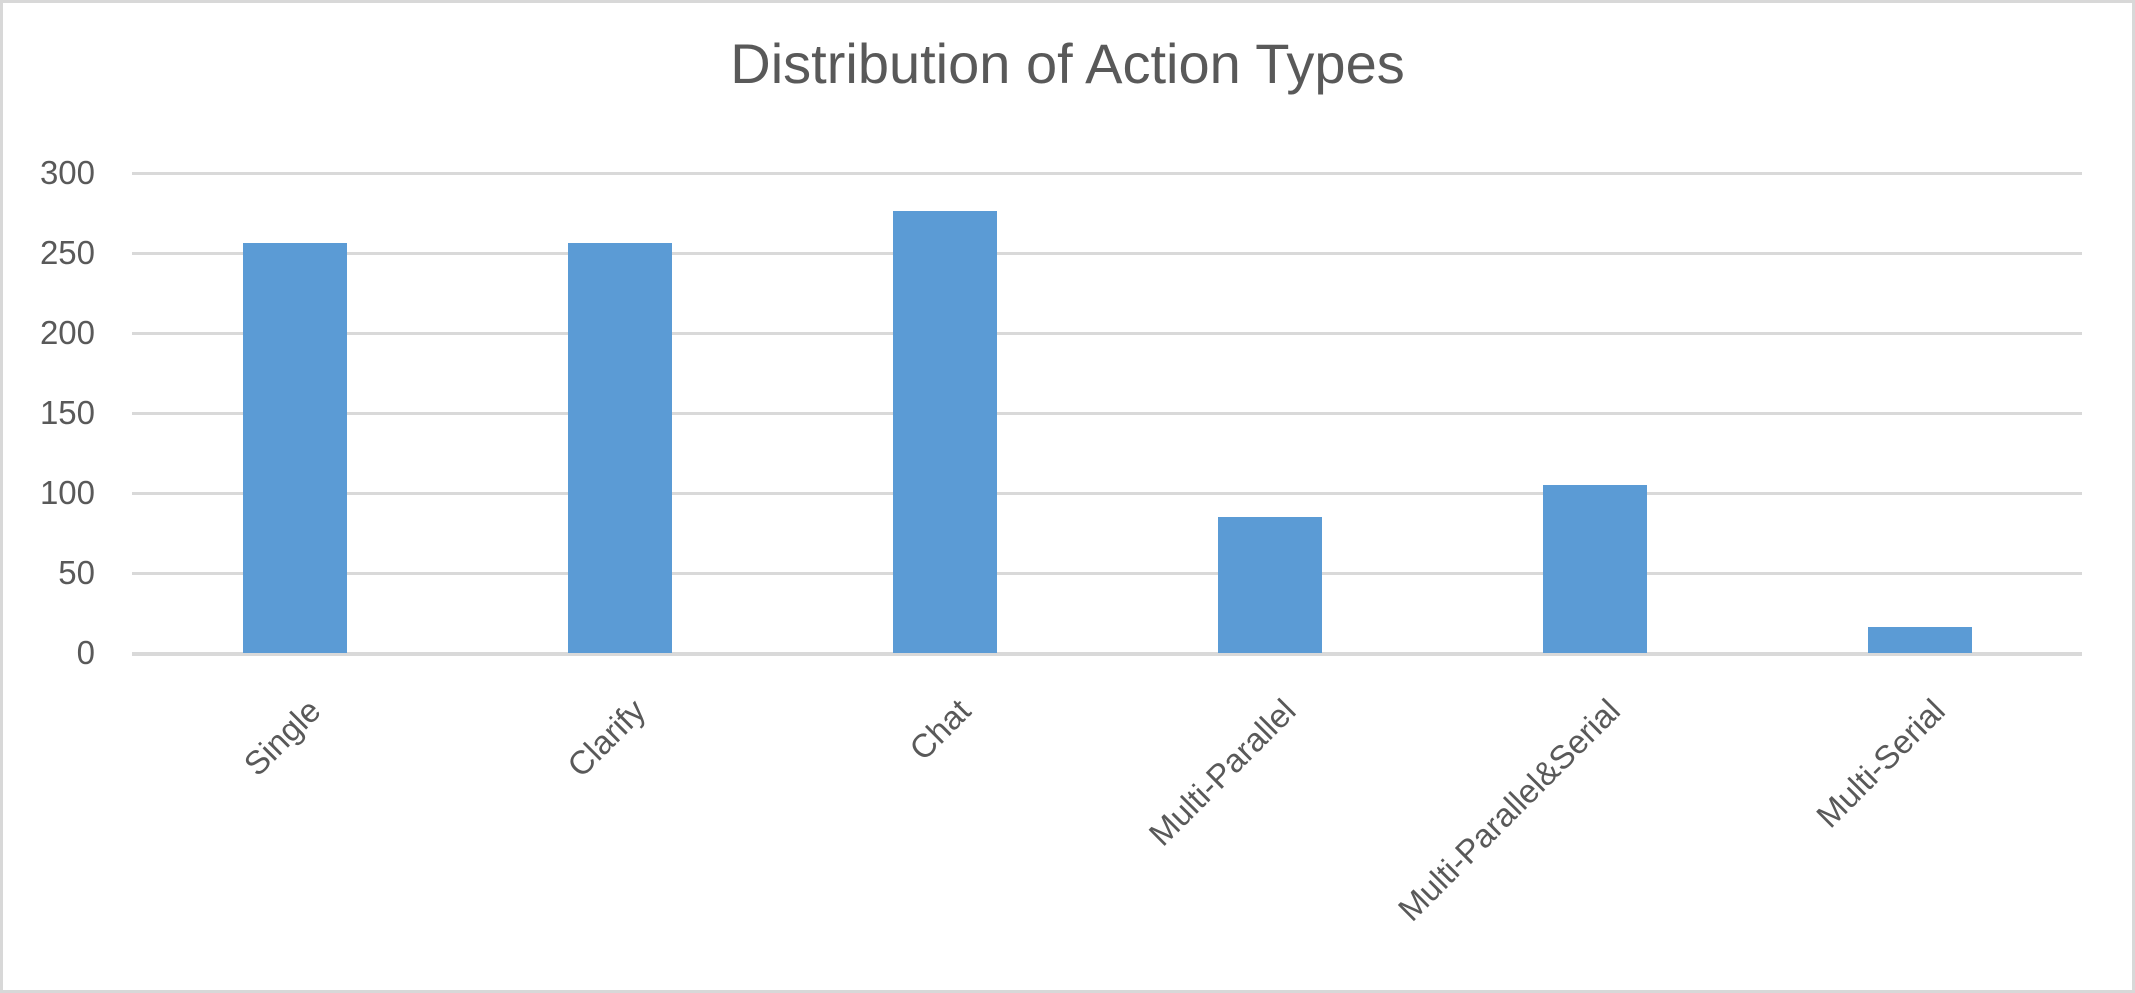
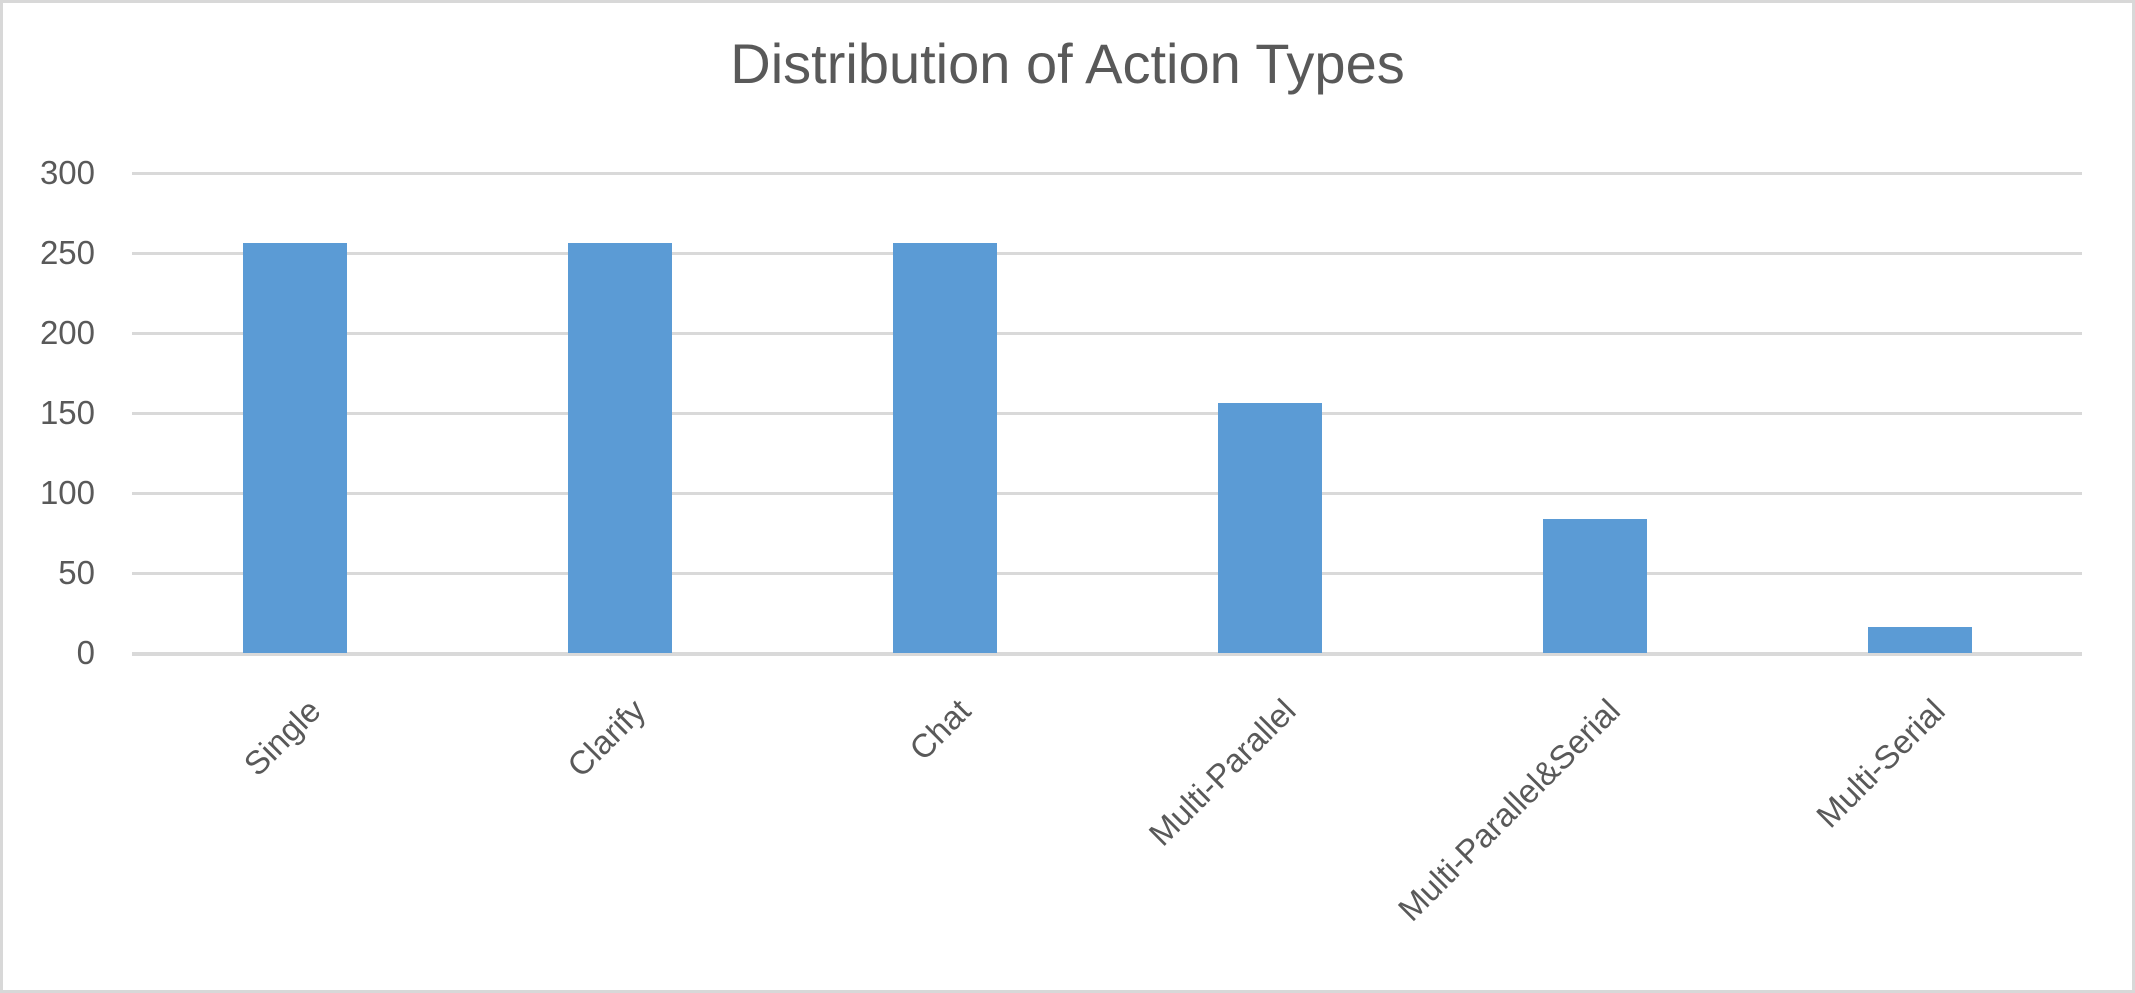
Chat: 276 -> 256
Multi-Parallel: 85 -> 156
Multi-Parallel&Serial: 105 -> 84
